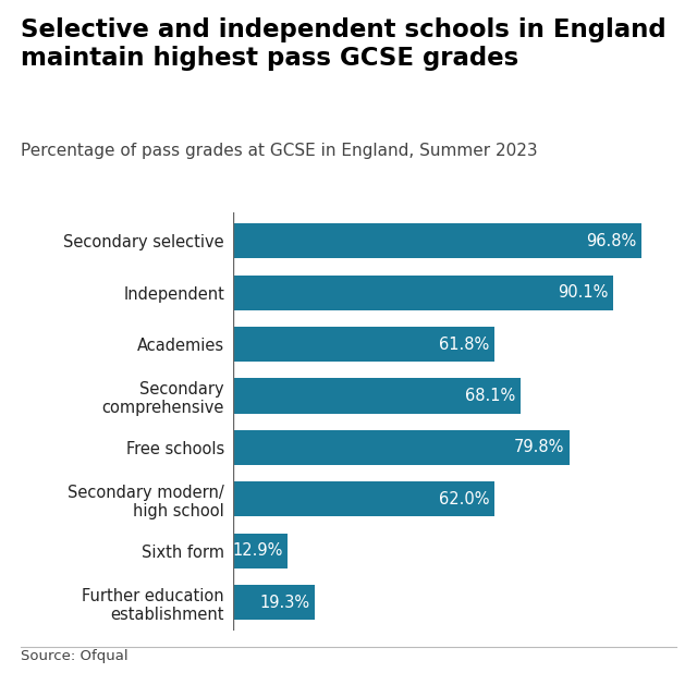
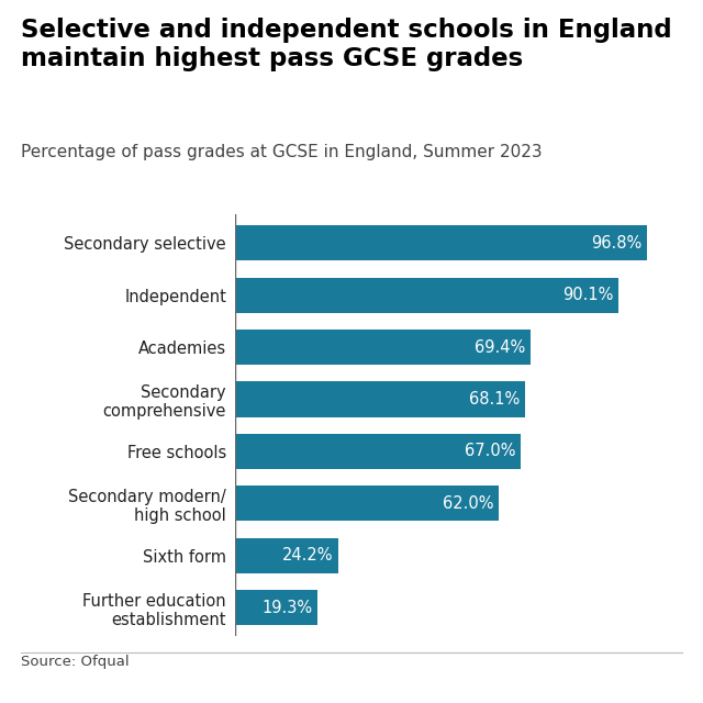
Academies: 61.8% -> 69.4%
Free schools: 79.8% -> 67.0%
Sixth form: 12.9% -> 24.2%
